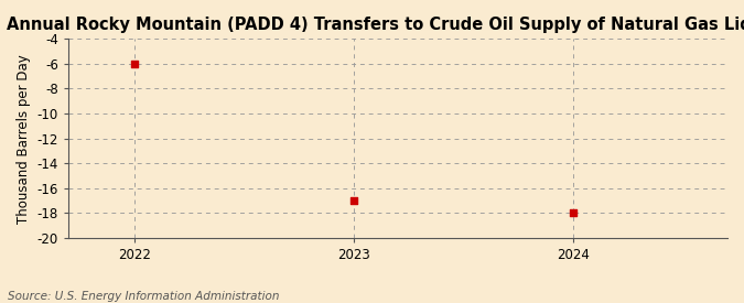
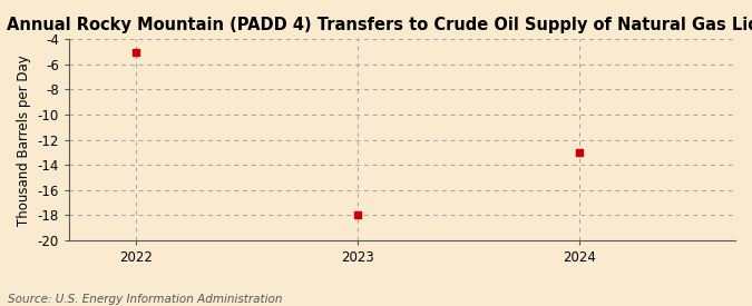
2022: -6 -> -5
2023: -17 -> -18
2024: -18 -> -13
